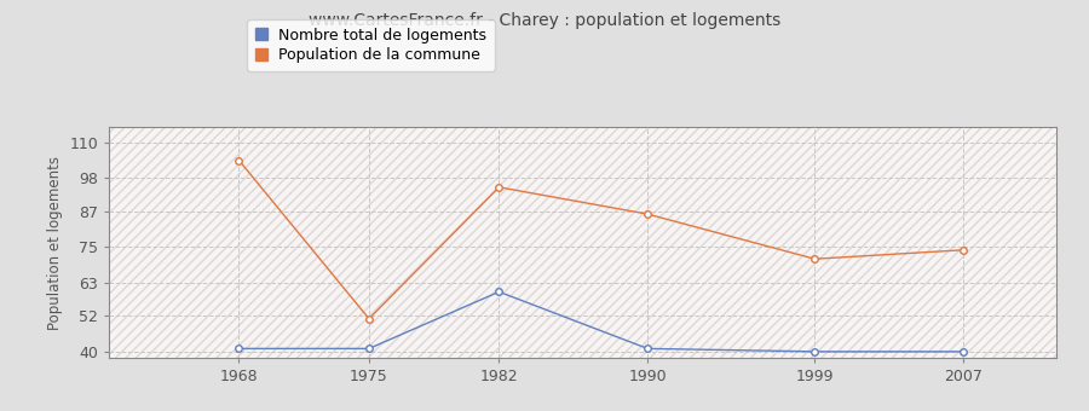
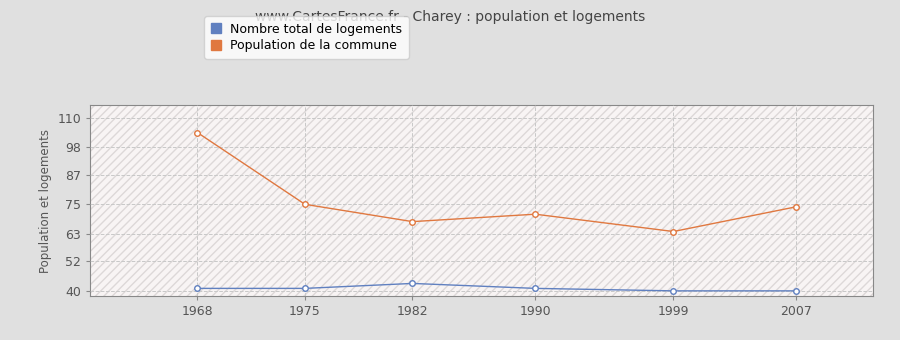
Population de la commune/1975: 51 -> 75
Nombre total de logements/1982: 60 -> 43
Population de la commune/1982: 95 -> 68
Population de la commune/1990: 86 -> 71
Population de la commune/1999: 71 -> 64
